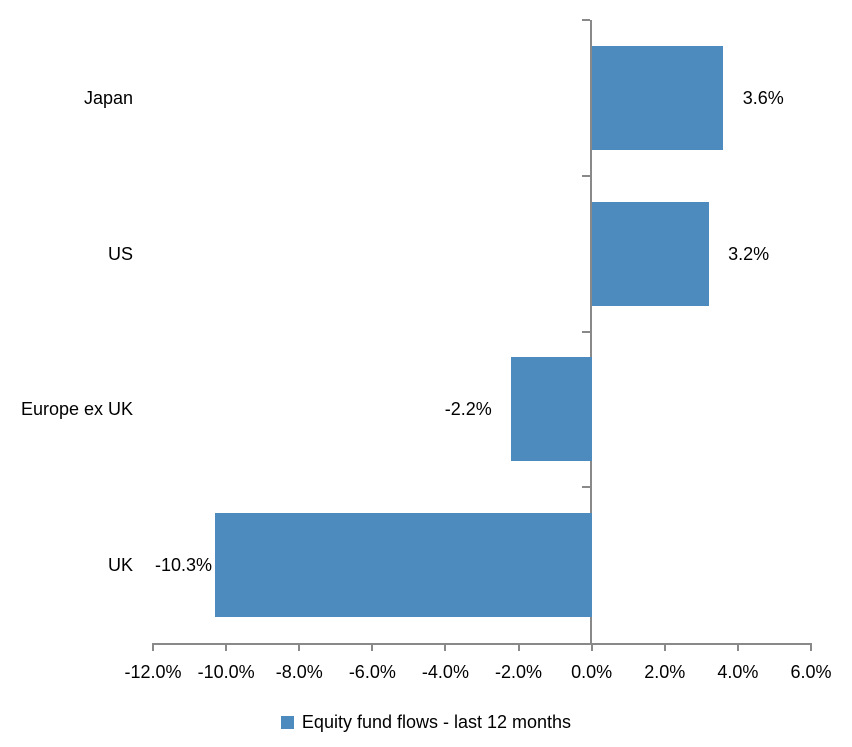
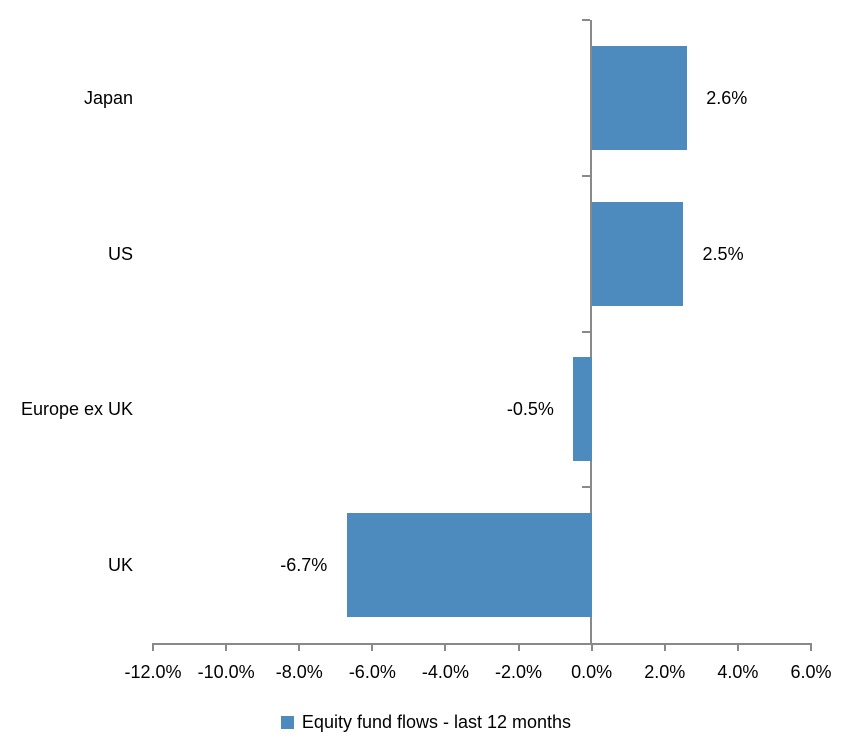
Japan: 3.6% -> 2.6%
US: 3.2% -> 2.5%
Europe ex UK: -2.2% -> -0.5%
UK: -10.3% -> -6.7%
